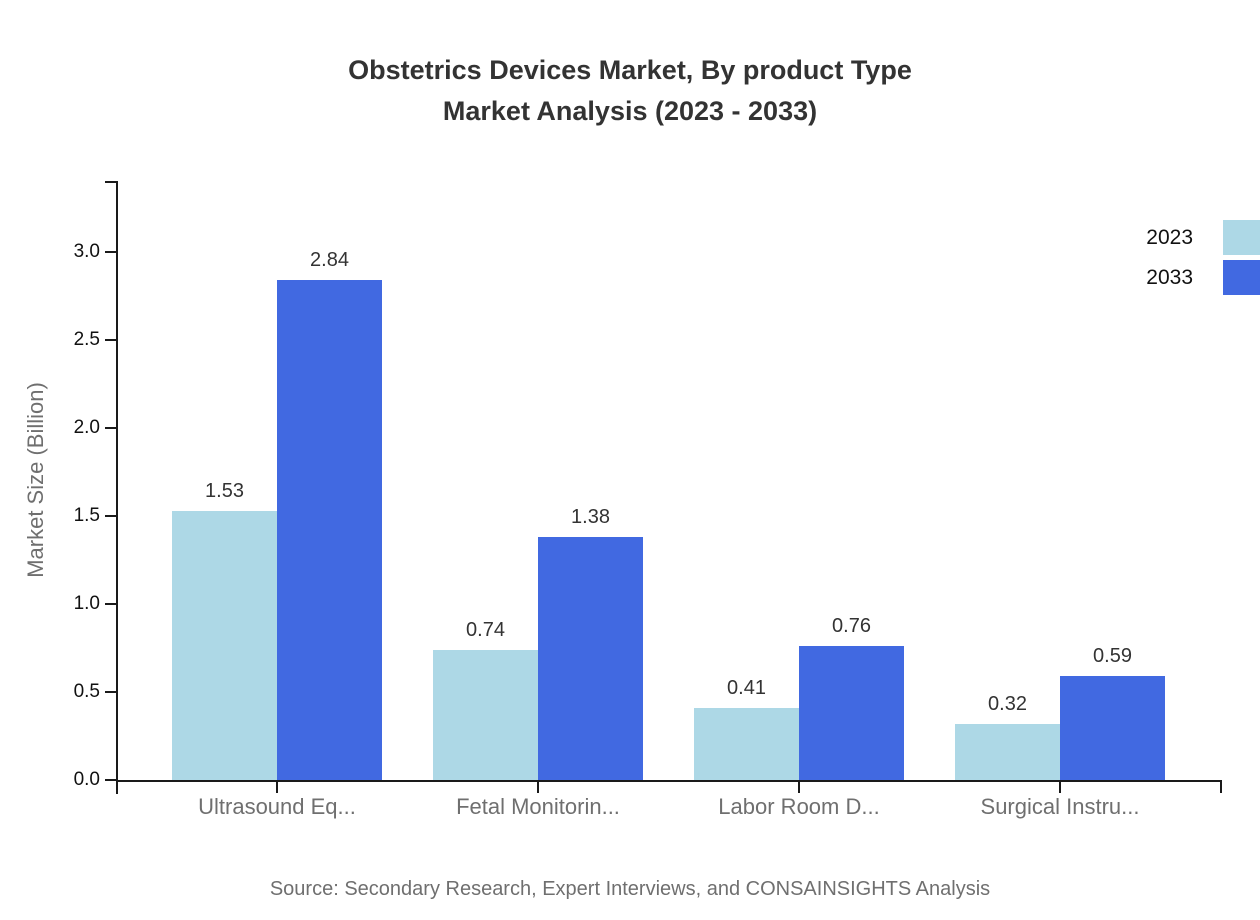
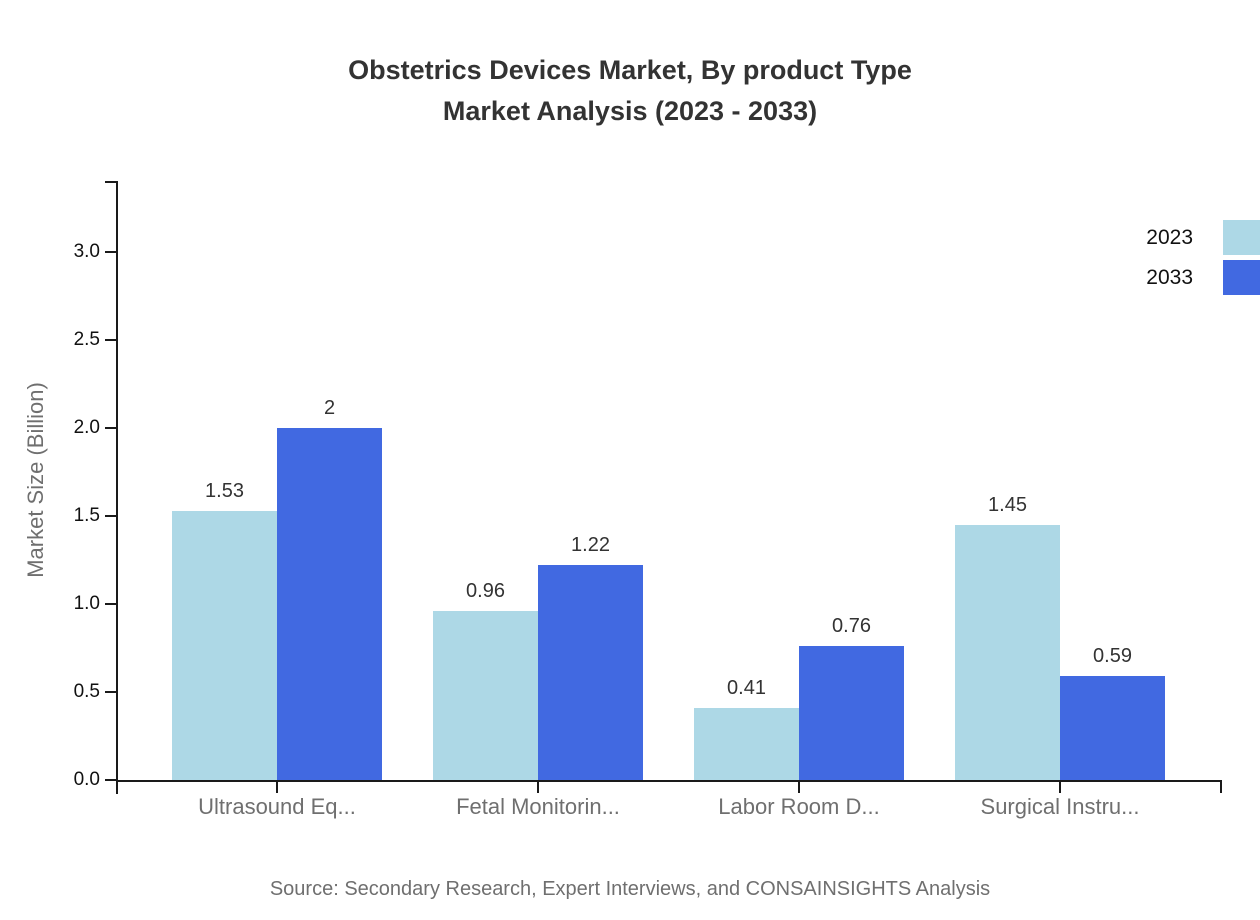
2033/Ultrasound Eq...: 2.84 -> 2
2023/Fetal Monitorin...: 0.74 -> 0.96
2033/Fetal Monitorin...: 1.38 -> 1.22
2023/Surgical Instru...: 0.32 -> 1.45
